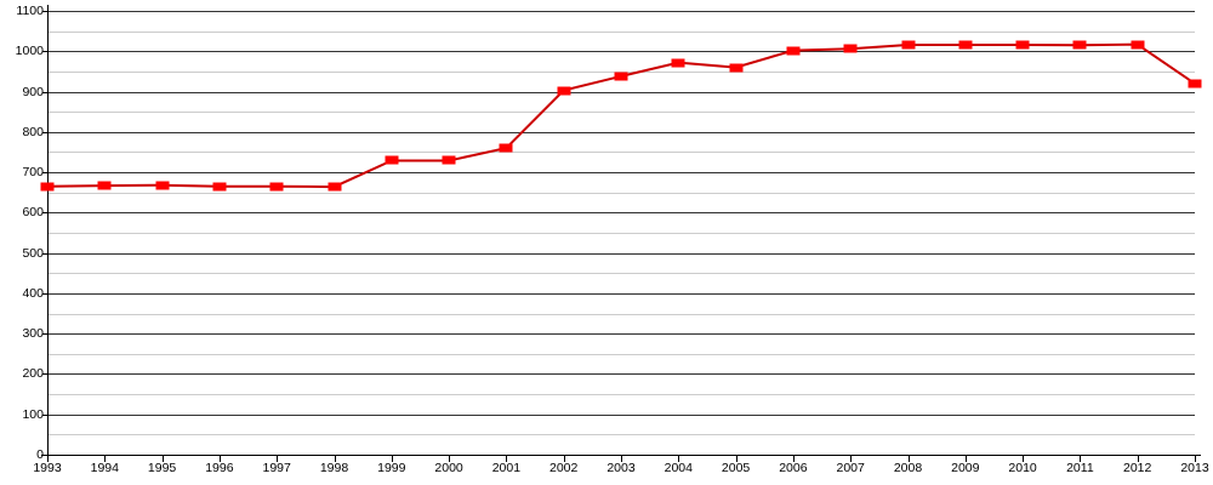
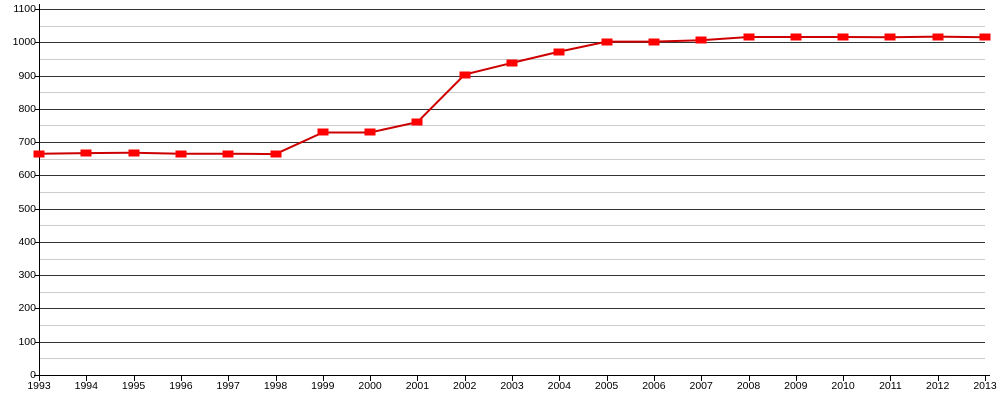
2005: 960 -> 1000
2013: 920 -> 1020
